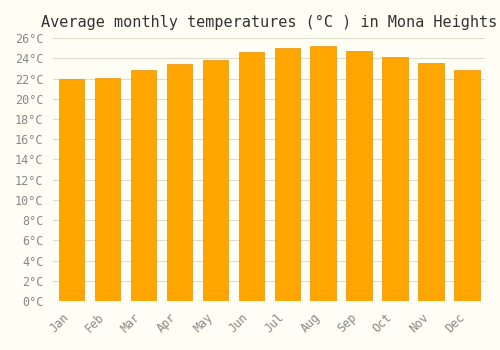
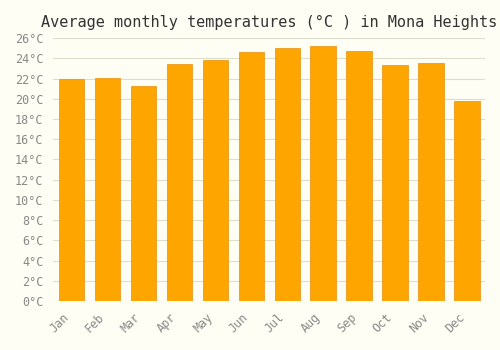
Mar: 22.8°C -> 21.3°C
Oct: 24.1°C -> 23.3°C
Dec: 22.8°C -> 19.8°C
